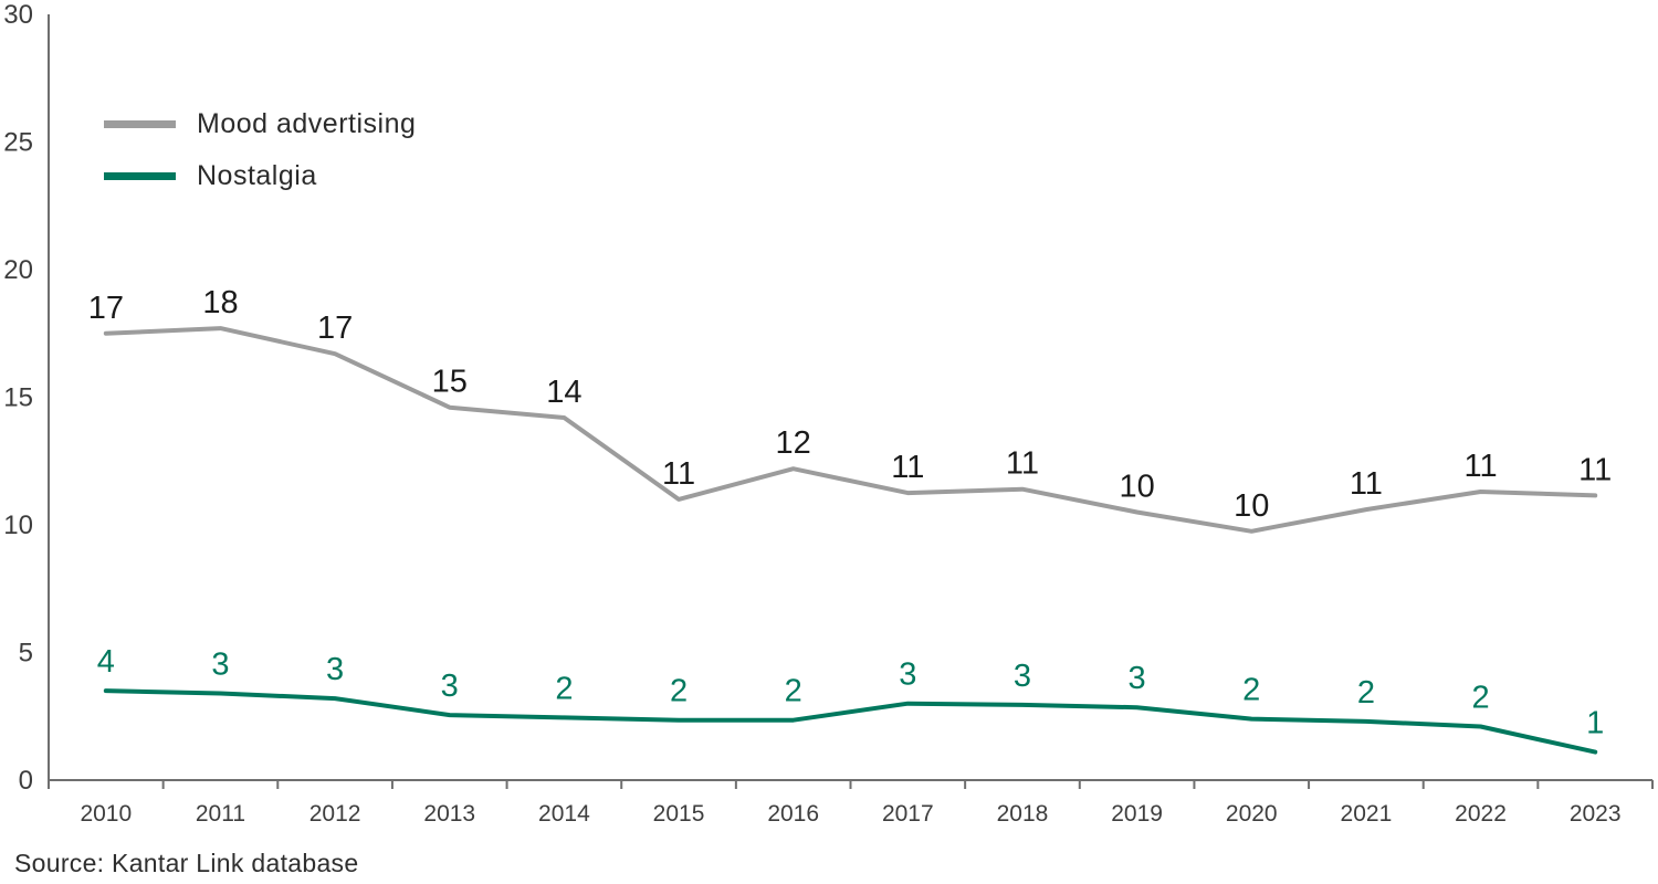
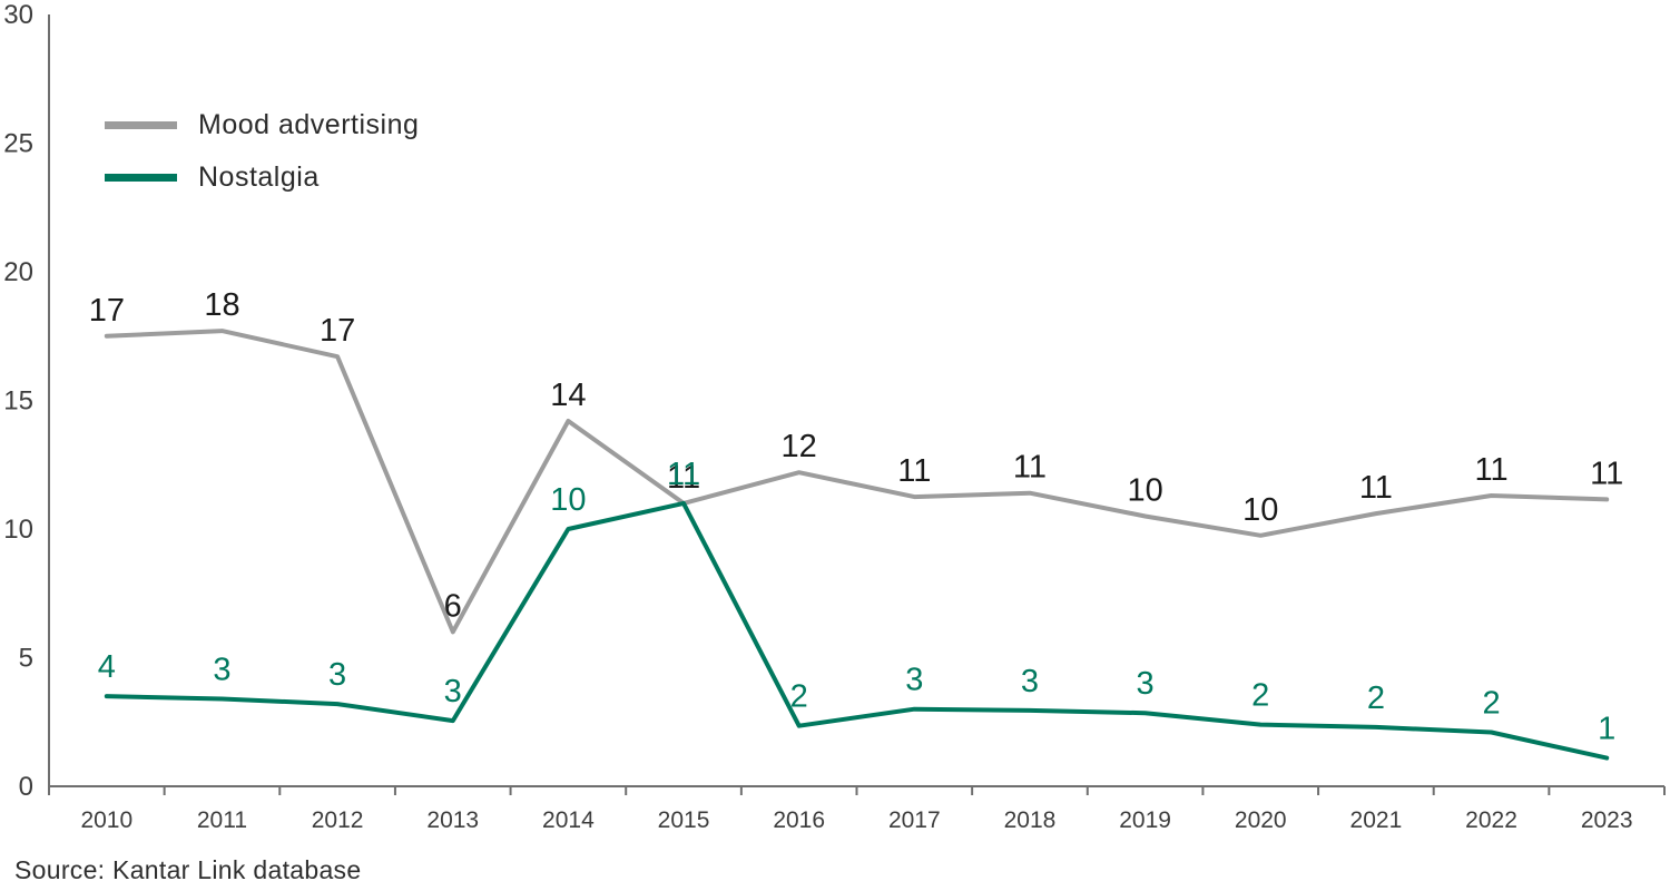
Mood advertising/2013: 15 -> 6
Nostalgia/2014: 2 -> 10
Nostalgia/2015: 2 -> 11
